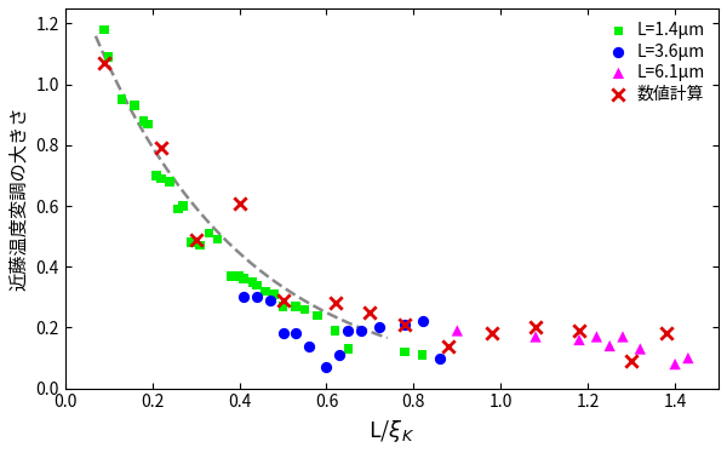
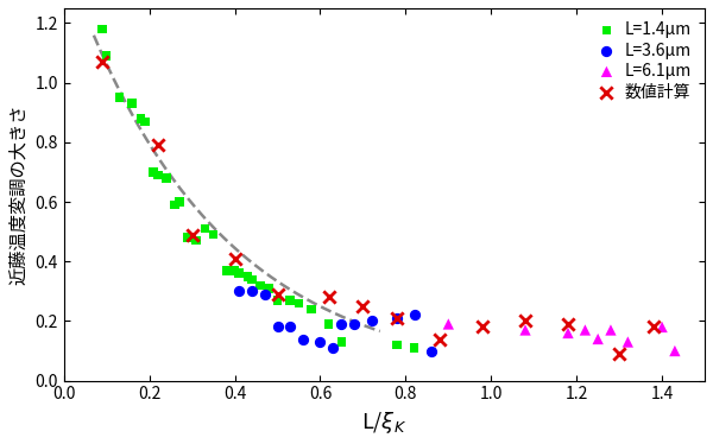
数値計算/0.4: 0.61 -> 0.41
L=3.6μm/0.6: 0.07 -> 0.13
L=6.1μm/1.4: 0.08 -> 0.18
